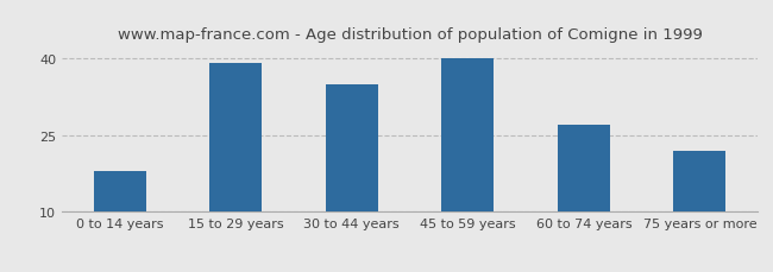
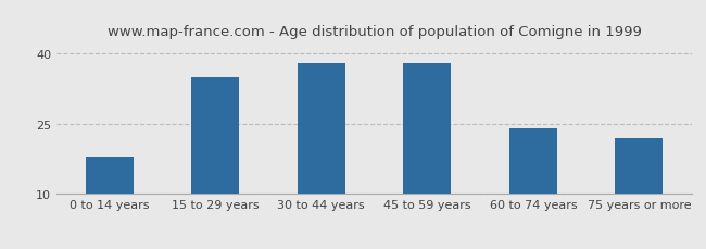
15 to 29 years: 39 -> 35
30 to 44 years: 35 -> 38
45 to 59 years: 40 -> 38
60 to 74 years: 27 -> 24
